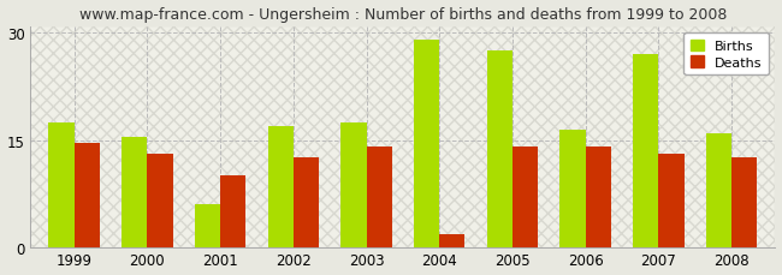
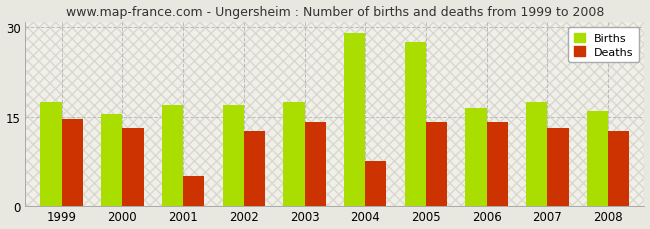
Births/2001: 6.0 -> 17.0
Deaths/2001: 10.0 -> 5.0
Deaths/2004: 1.8 -> 7.5
Births/2007: 27.0 -> 17.5
